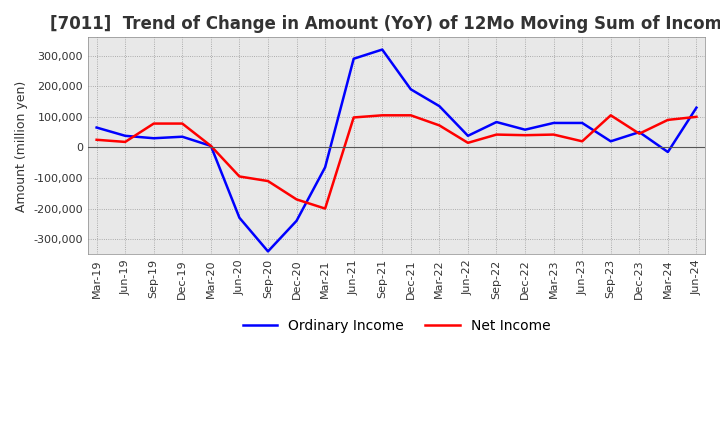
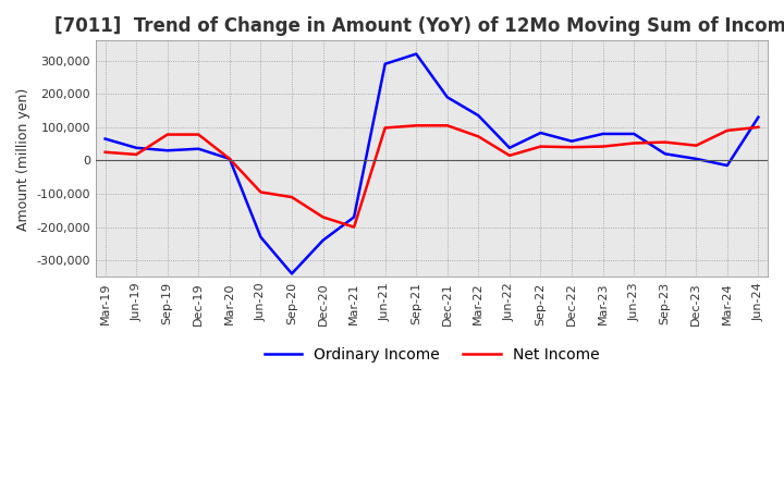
Ordinary Income/Mar-21: -65,000 -> -170,000
Net Income/Jun-23: 20,000 -> 52,000
Net Income/Sep-23: 105,000 -> 55,000
Ordinary Income/Dec-23: 50,000 -> 5,000
